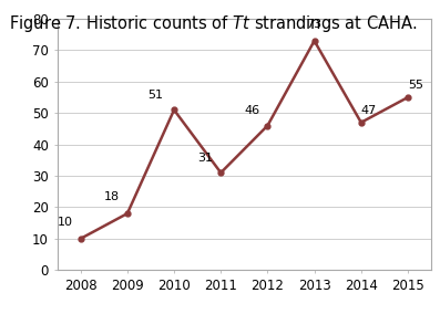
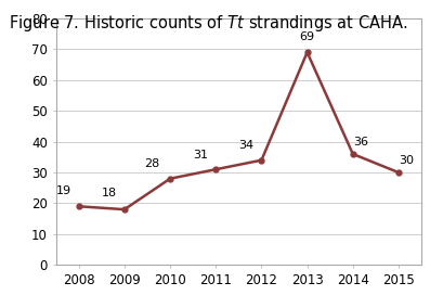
2008: 10 -> 19
2010: 51 -> 28
2012: 46 -> 34
2013: 73 -> 69
2014: 47 -> 36
2015: 55 -> 30
